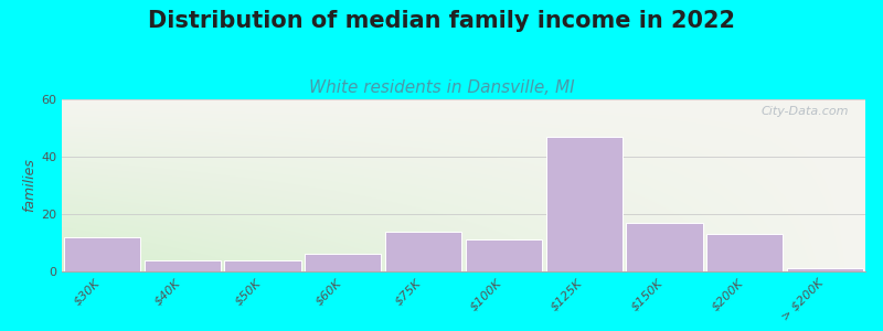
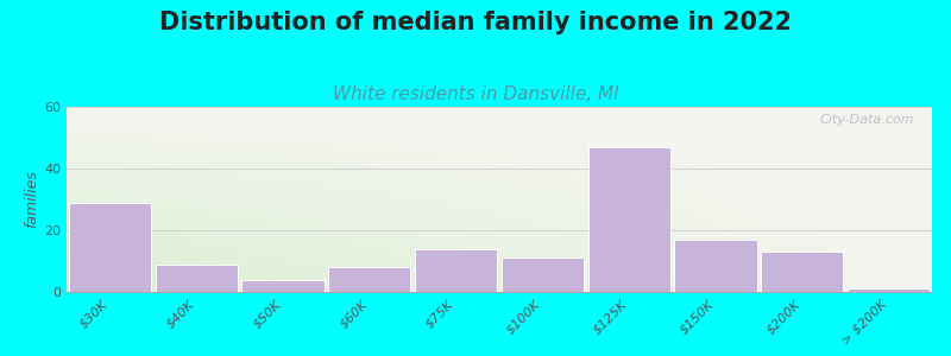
$30K: 12 -> 29
$40K: 4 -> 9
$60K: 6 -> 8
